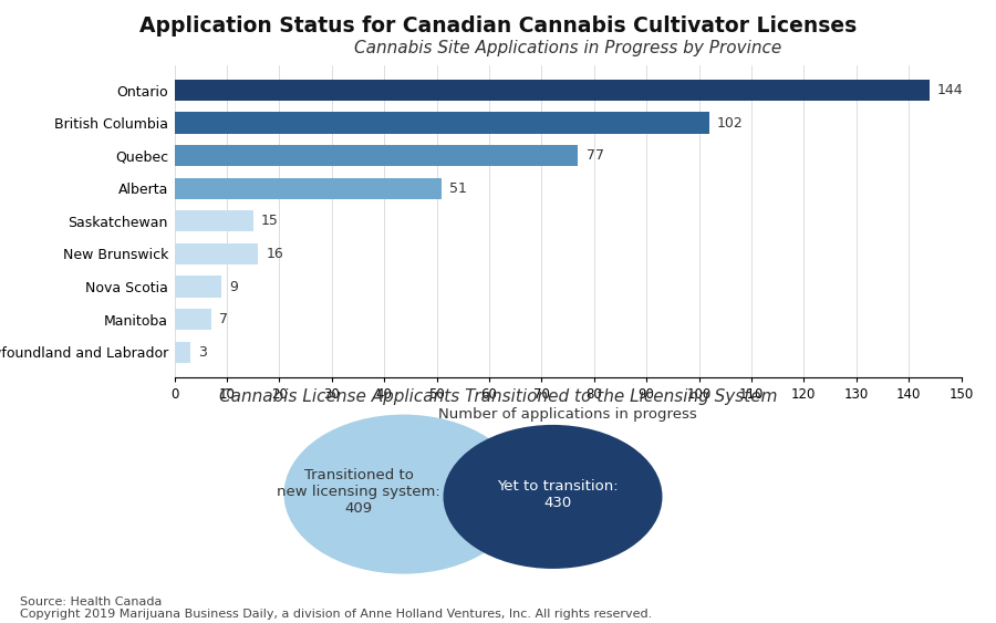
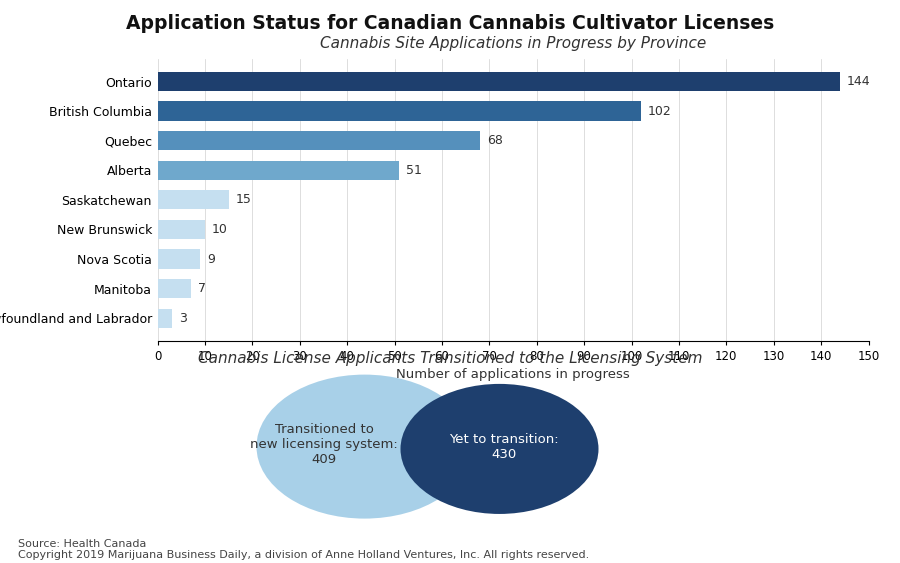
Quebec: 77 -> 68
New Brunswick: 16 -> 10
